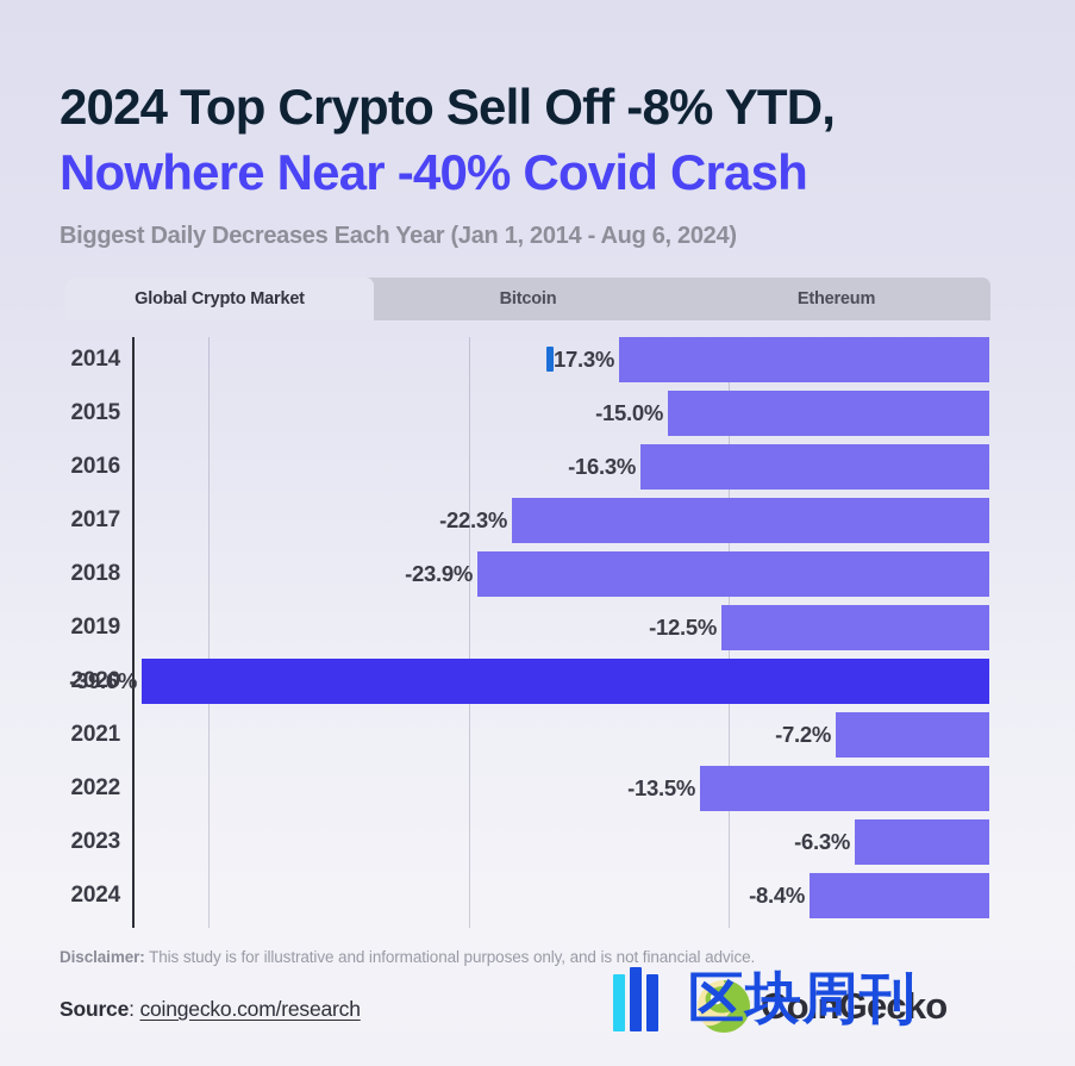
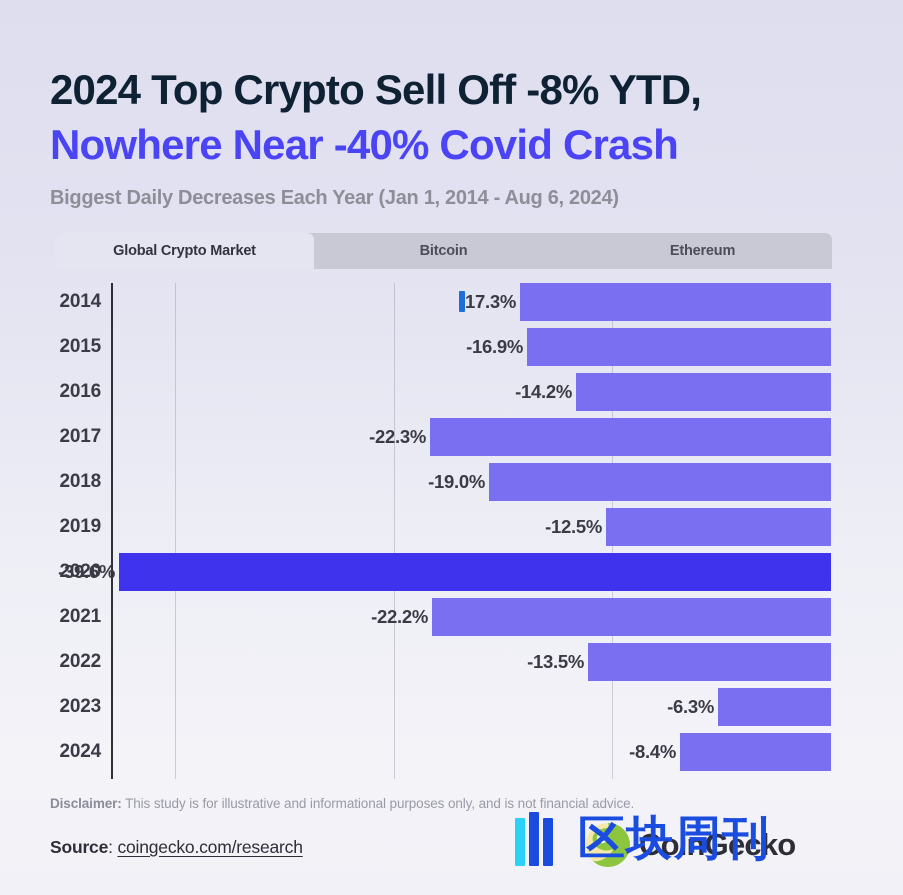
2015: -15.0% -> -16.9%
2016: -16.3% -> -14.2%
2018: -23.9% -> -19.0%
2021: -7.2% -> -22.2%
